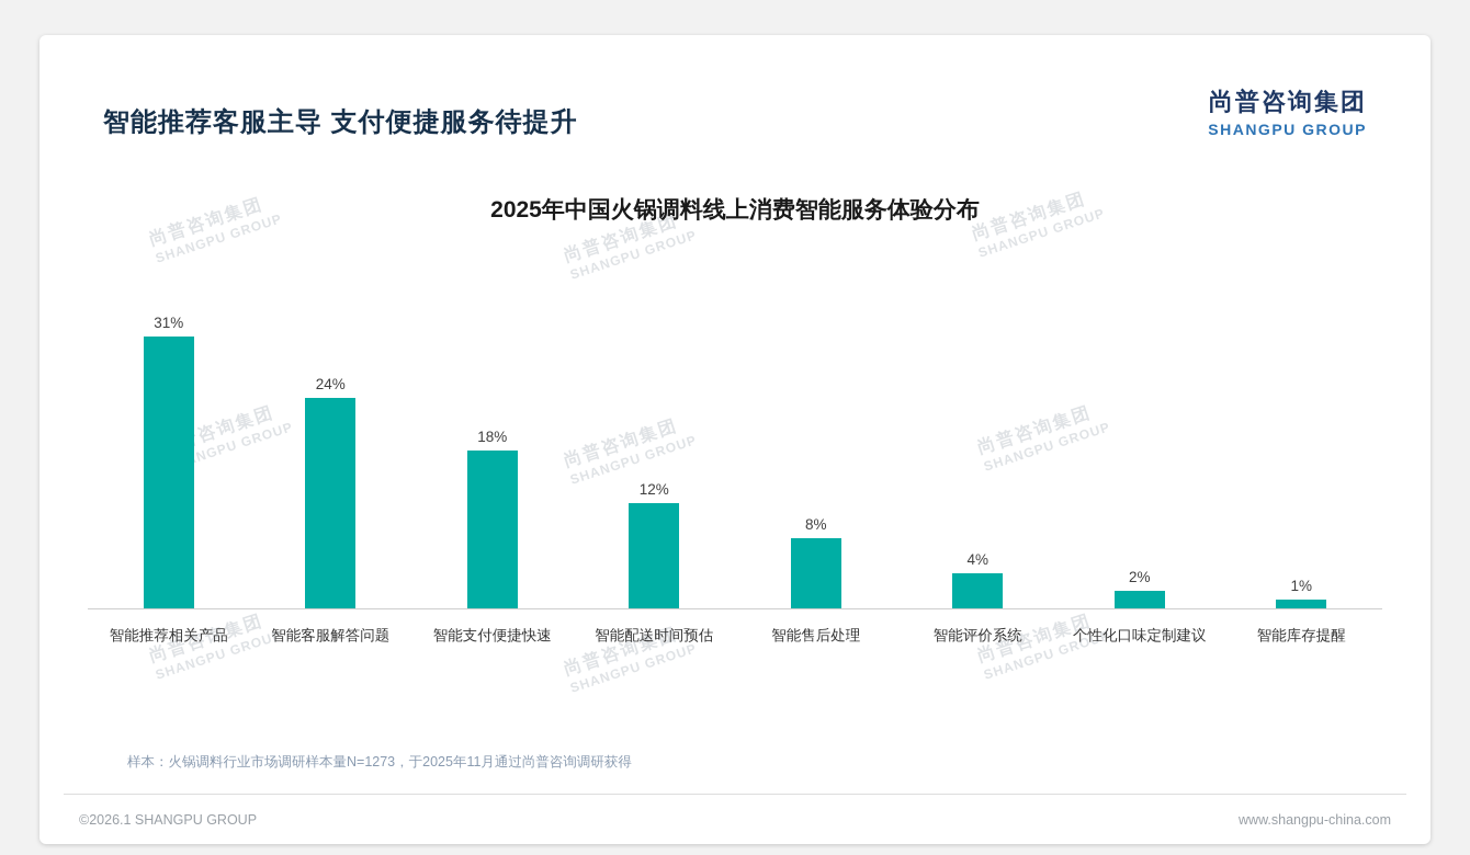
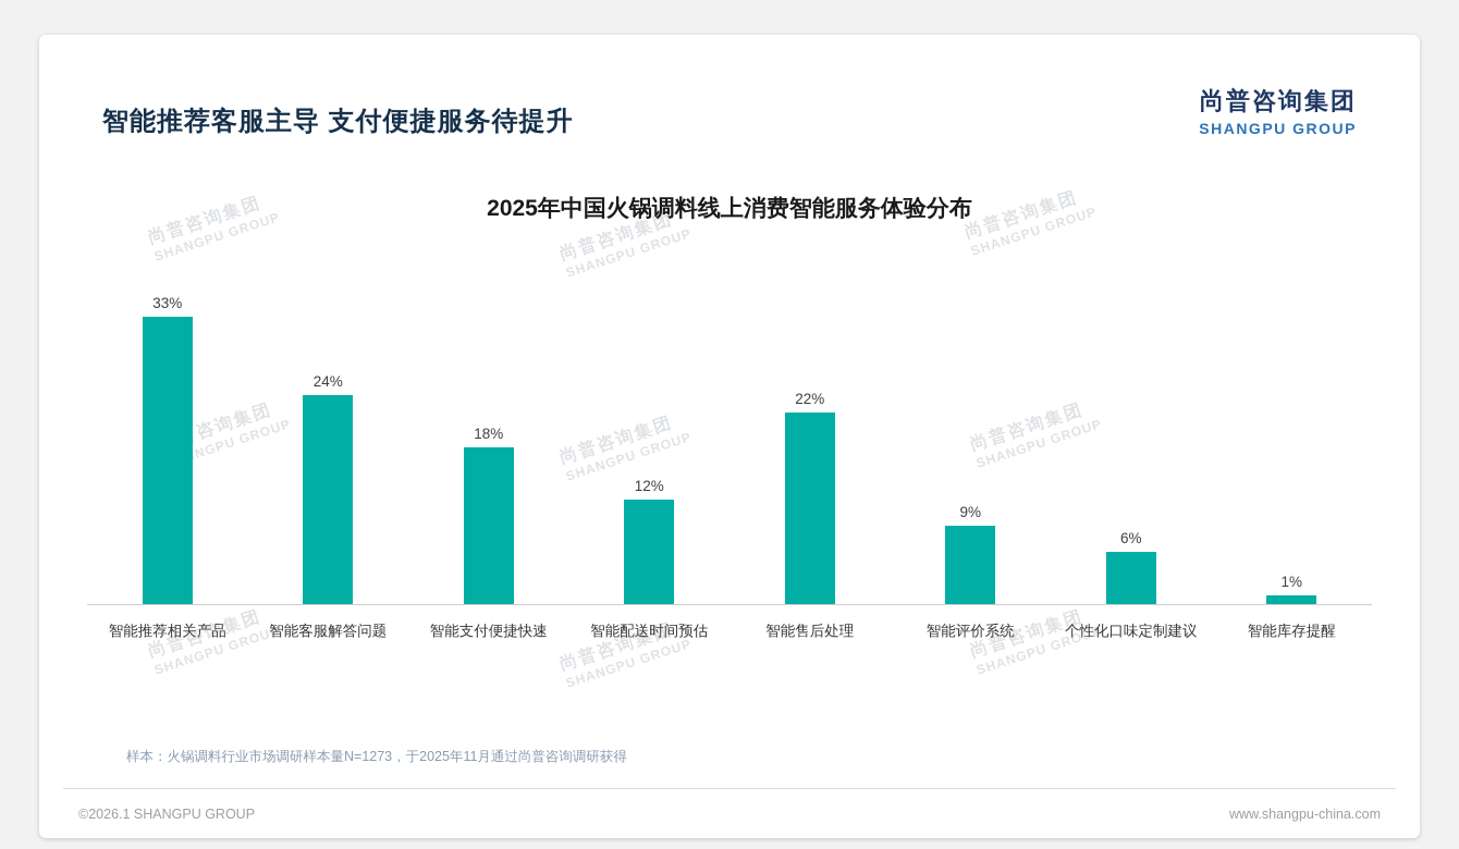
智能推荐相关产品: 31% -> 33%
智能售后处理: 8% -> 22%
智能评价系统: 4% -> 9%
个性化口味定制建议: 2% -> 6%
